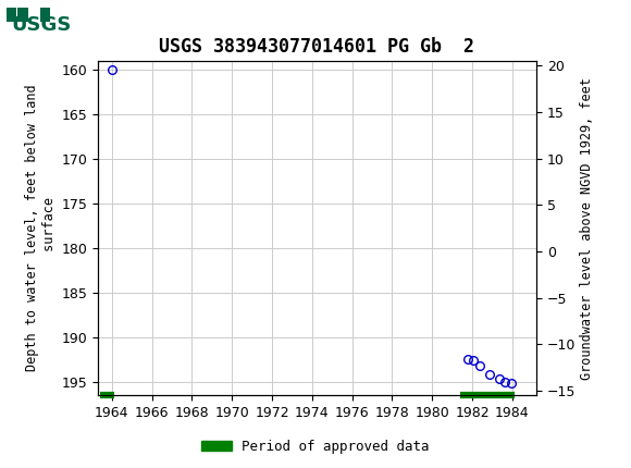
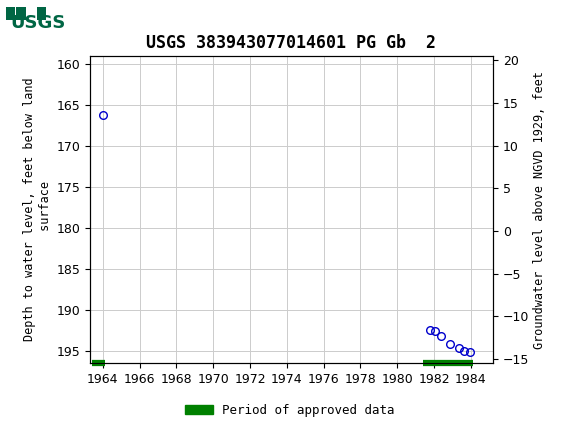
1964: 160.0 -> 166.2
